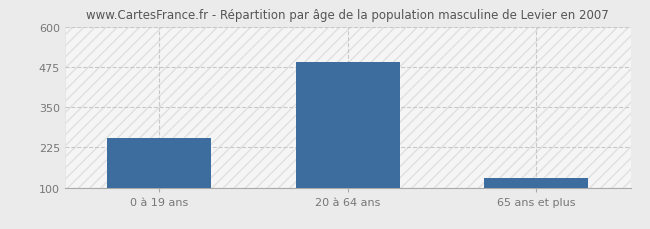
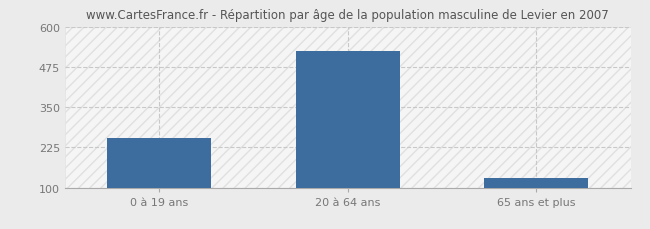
20 à 64 ans: 490 -> 525
